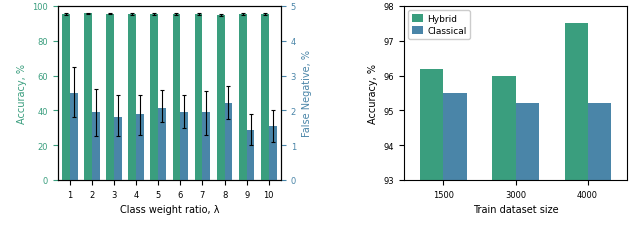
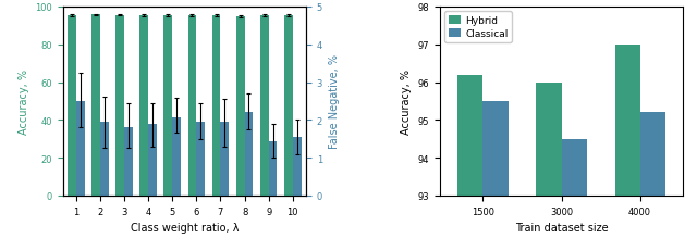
Classical/3000: 95.2 -> 94.5
Hybrid/4000: 97.5 -> 97.0
